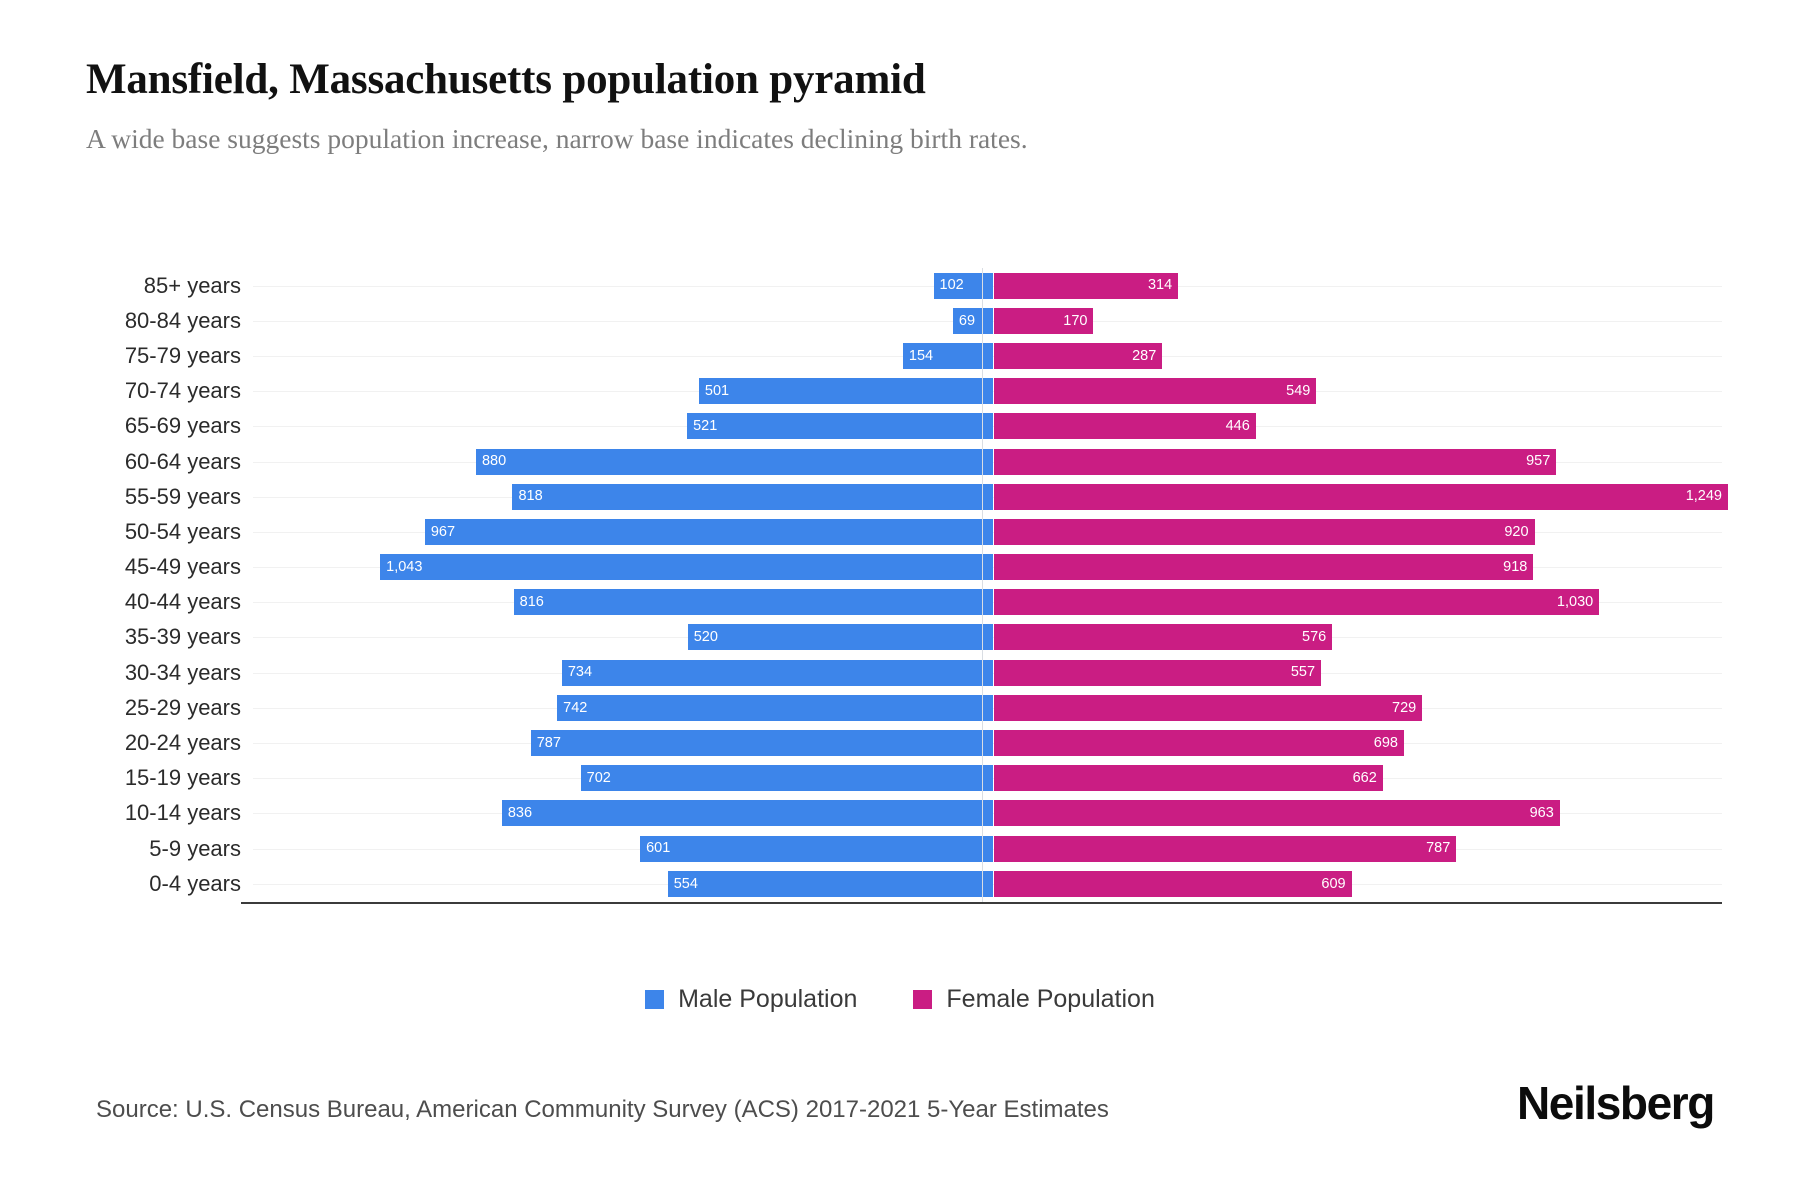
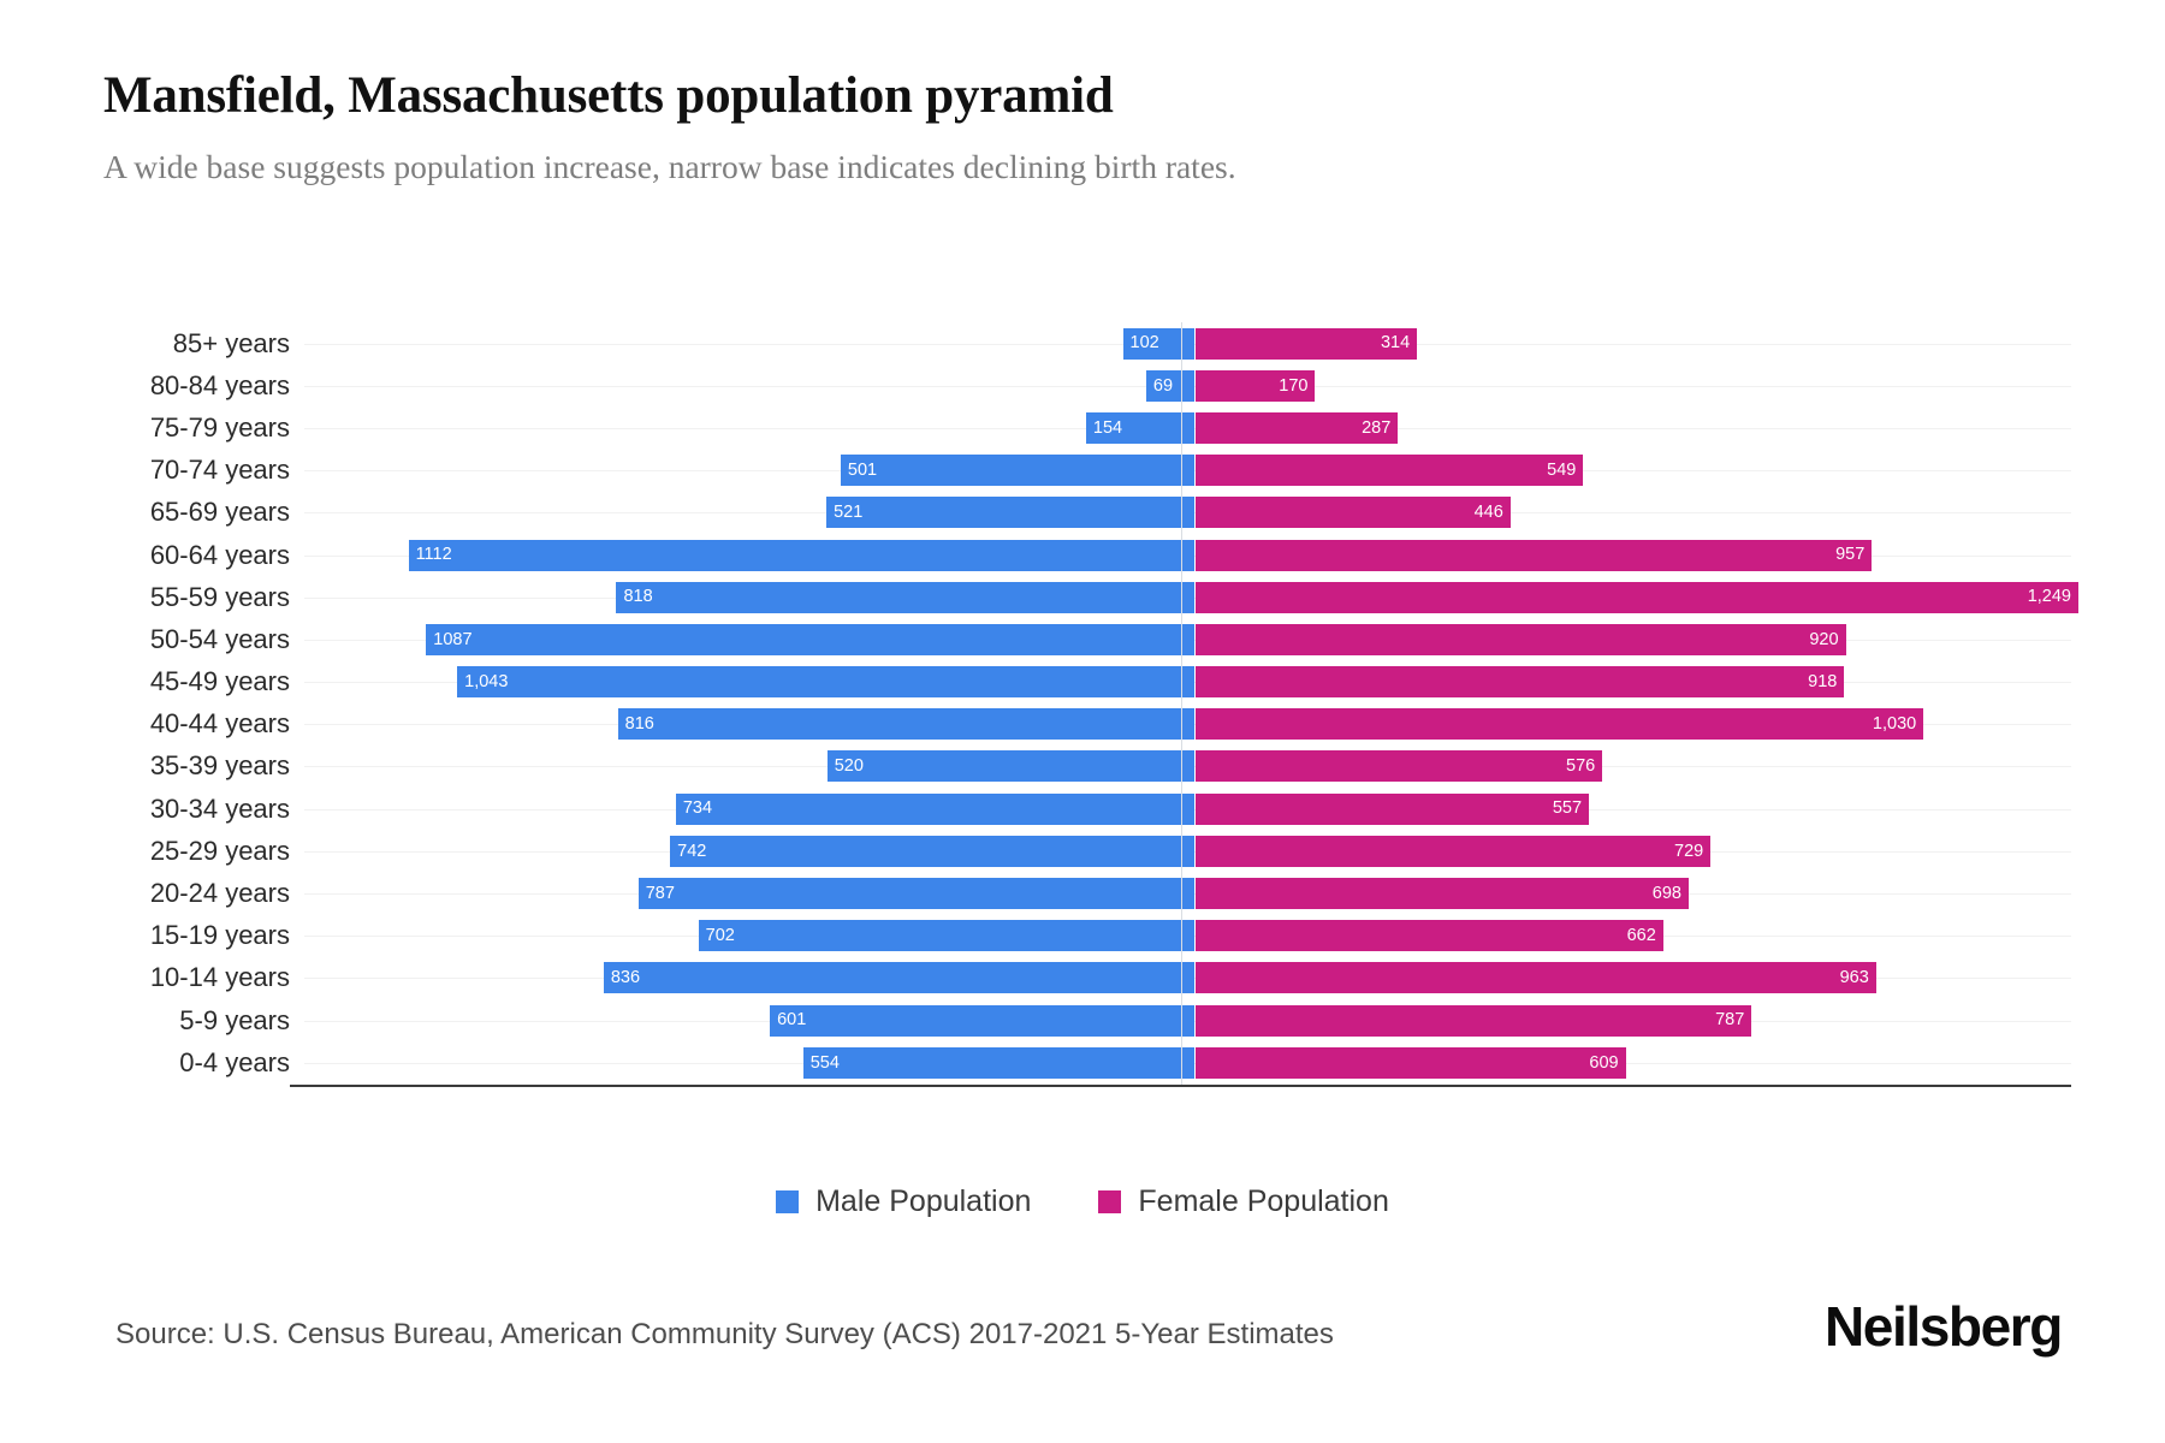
Male Population/60-64 years: 880 -> 1112
Male Population/50-54 years: 967 -> 1087
